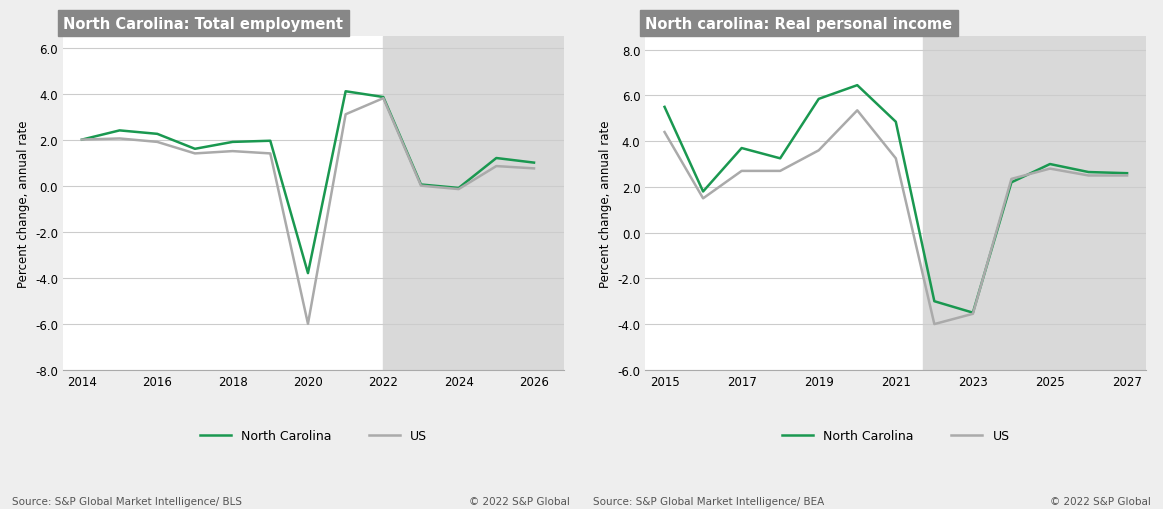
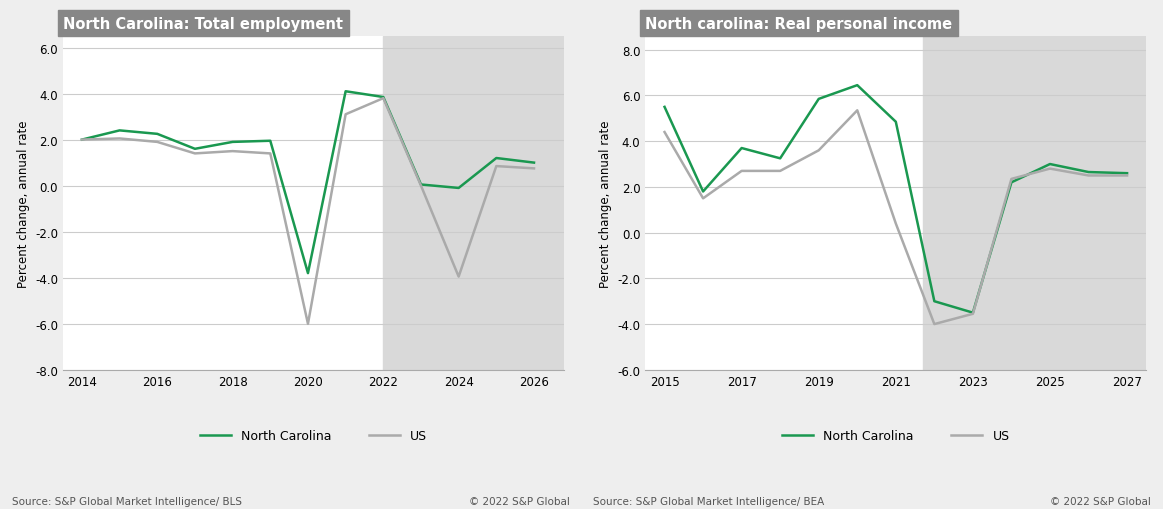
North Carolina: Total employment/US/2024: -0.15 -> -3.95
North carolina: Real personal income/US/2021: 3.25 -> 0.40
